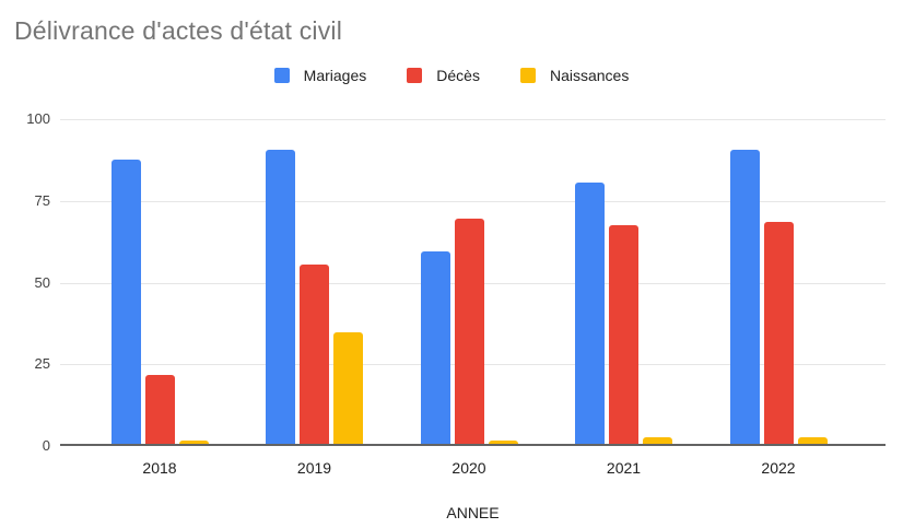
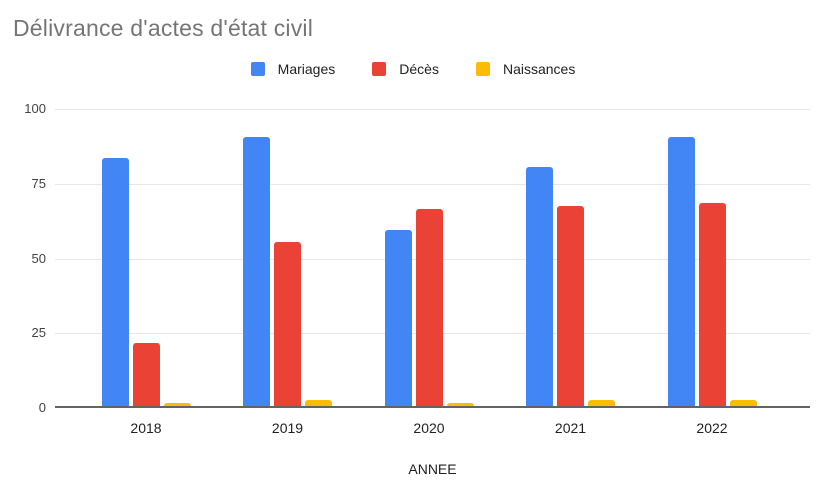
Mariages/2018: 87 -> 83
Naissances/2019: 34 -> 2
Décès/2020: 69 -> 66
